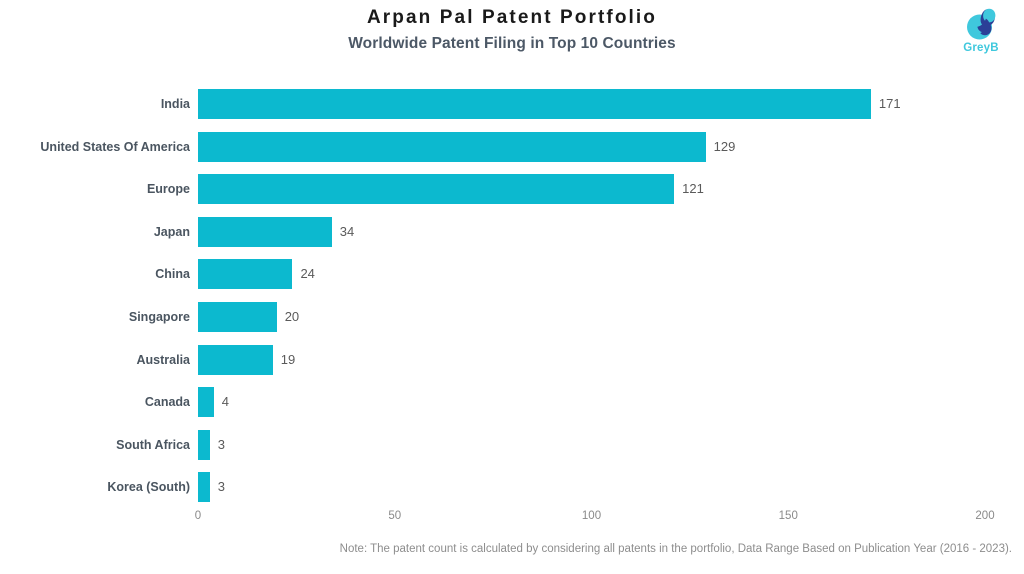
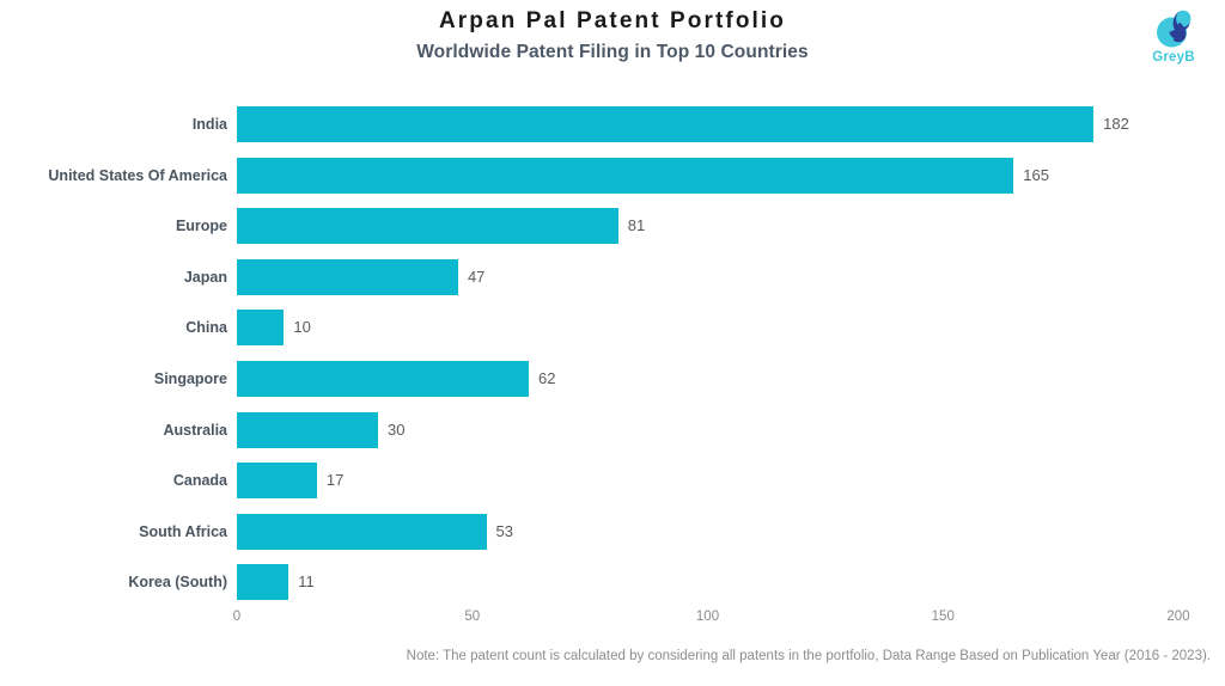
India: 171 -> 182
United States Of America: 129 -> 165
Europe: 121 -> 81
Japan: 34 -> 47
China: 24 -> 10
Singapore: 20 -> 62
Australia: 19 -> 30
Canada: 4 -> 17
South Africa: 3 -> 53
Korea (South): 3 -> 11
